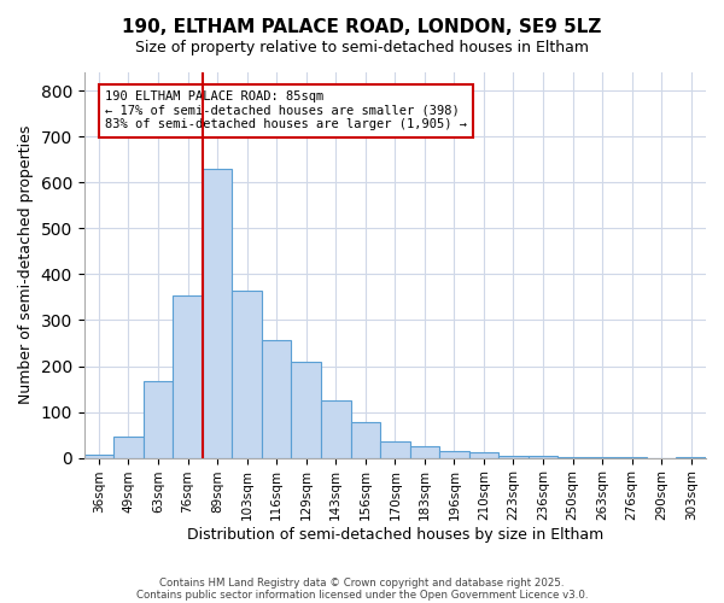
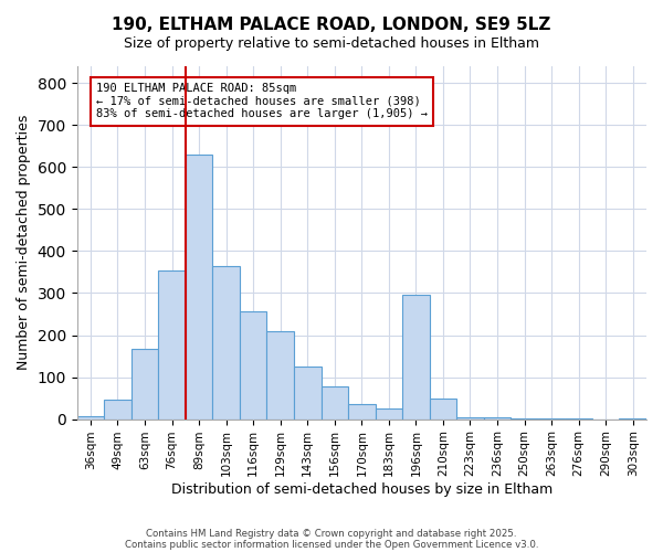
196sqm: 15 -> 295
210sqm: 12 -> 50
